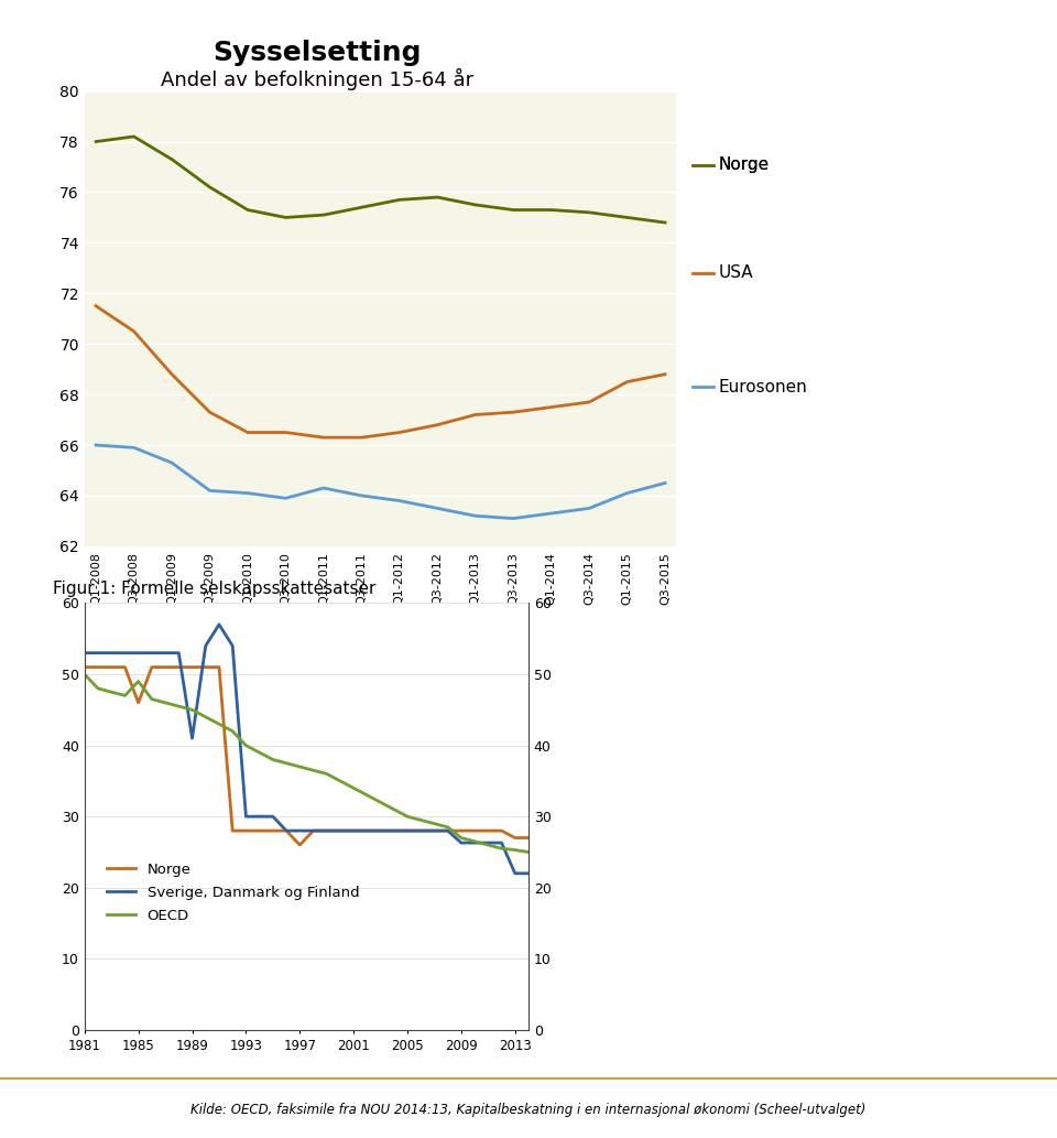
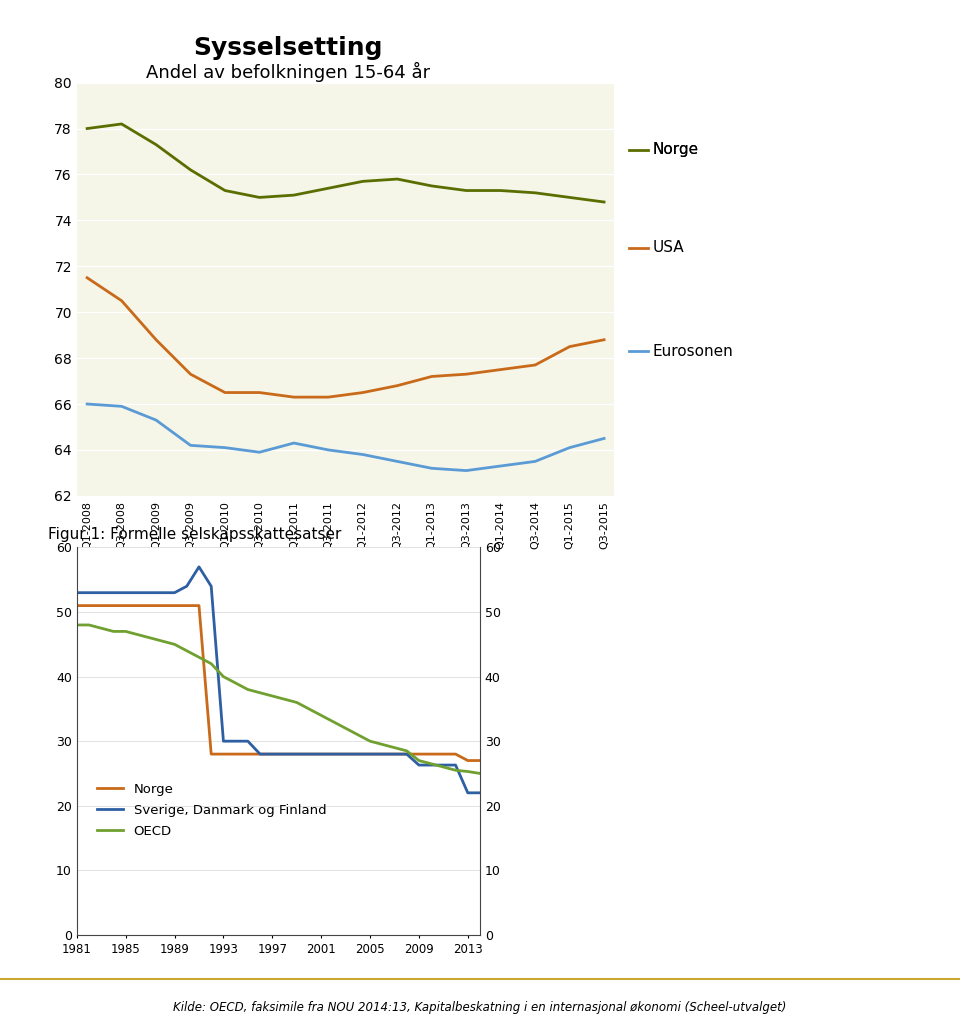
OECD/1981: 50.0 -> 48.0
Norge/1985: 46 -> 51
OECD/1985: 49.0 -> 47.0
Sverige, Danmark og Finland/1989: 41.0 -> 53.0
Norge/1997: 26 -> 28
